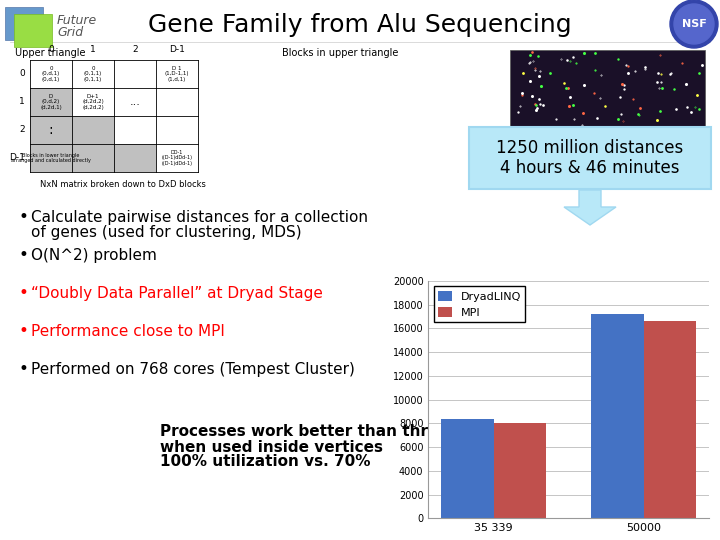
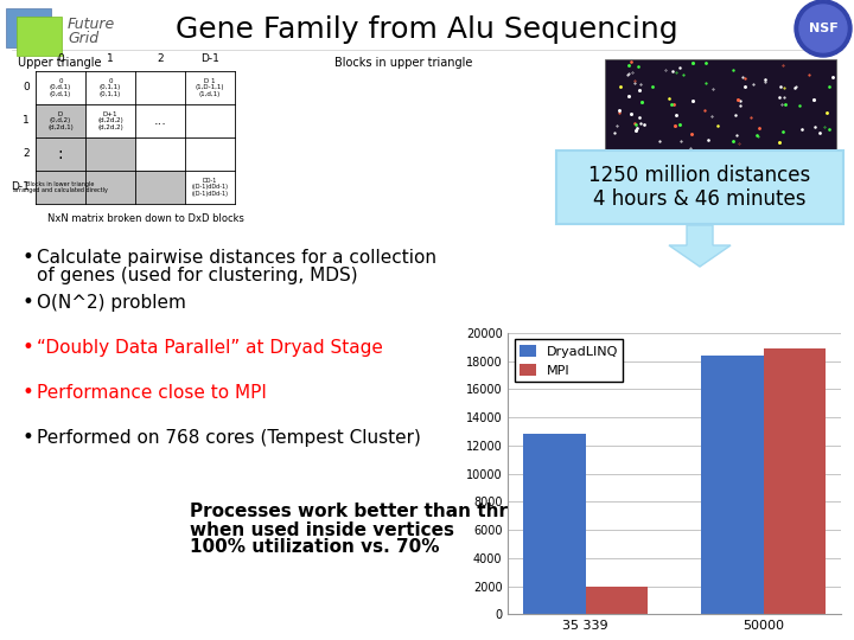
DryadLINQ/35 339: 8400 -> 12800
MPI/35 339: 8000 -> 2000
DryadLINQ/50000: 17200 -> 18400
MPI/50000: 16600 -> 18900
